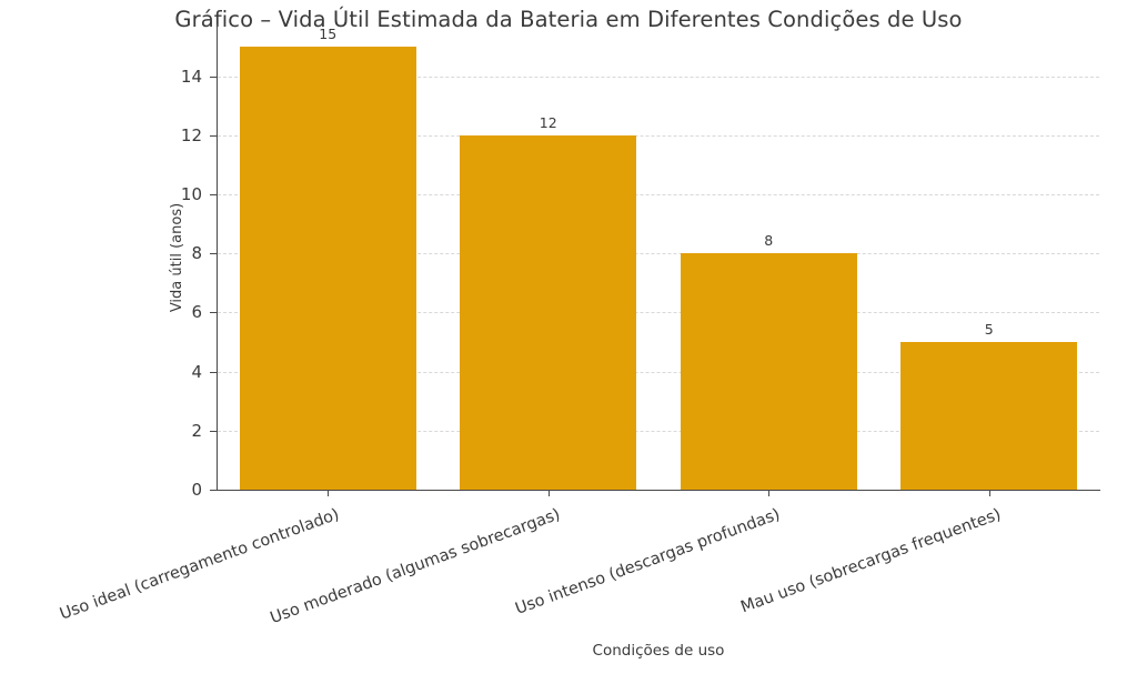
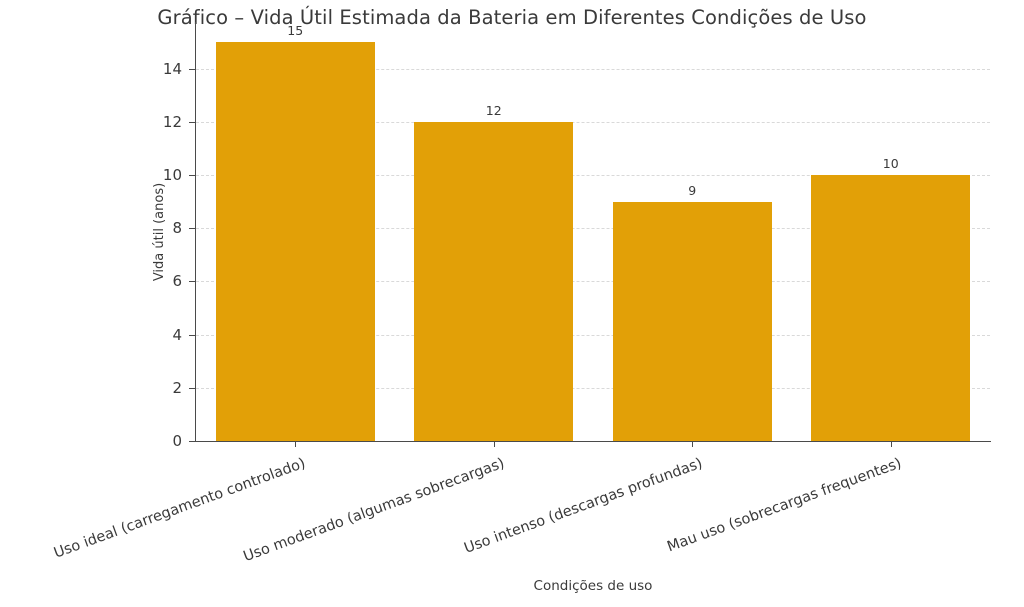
Uso intenso (descargas profundas): 8 -> 9
Mau uso (sobrecargas frequentes): 5 -> 10
